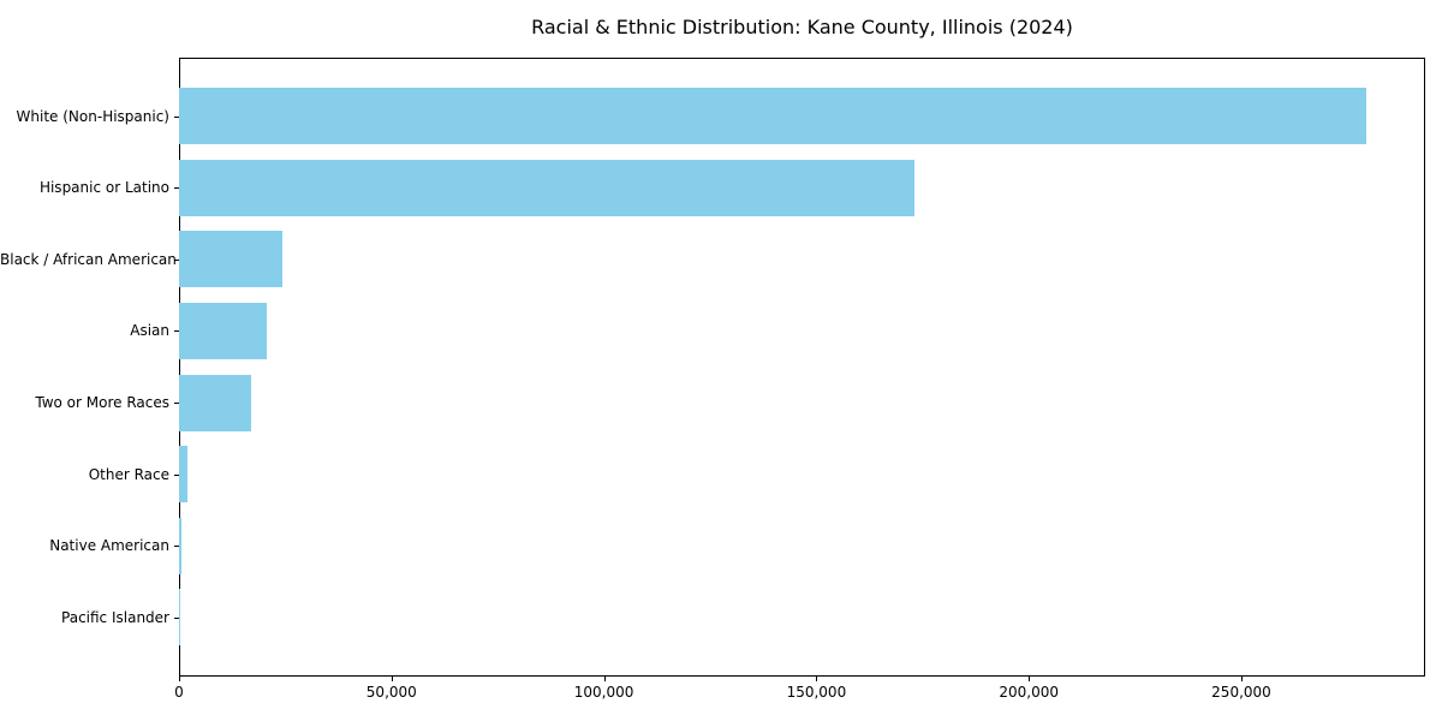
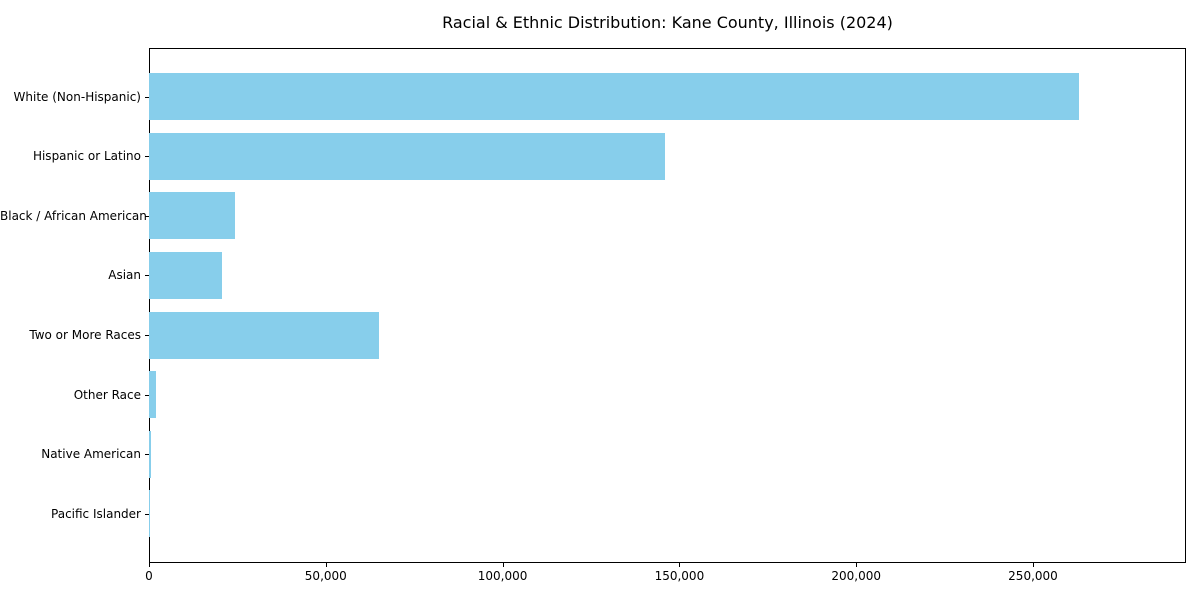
White (Non-Hispanic): 279000 -> 263000
Hispanic or Latino: 173000 -> 146000
Two or More Races: 17000 -> 65000
